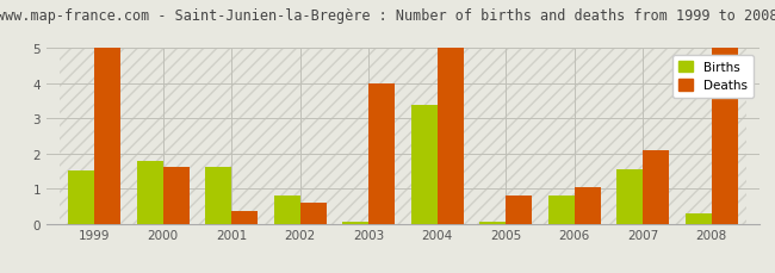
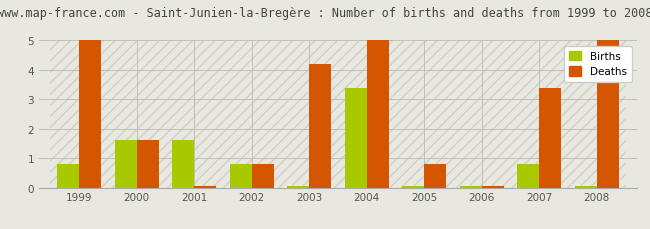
Births/1999: 1.50 -> 0.80
Births/2000: 1.80 -> 1.60
Deaths/2001: 0.35 -> 0.05
Deaths/2002: 0.60 -> 0.80
Deaths/2003: 4.00 -> 4.20
Births/2006: 0.80 -> 0.05
Deaths/2006: 1.05 -> 0.05
Births/2007: 1.55 -> 0.80
Deaths/2007: 2.10 -> 3.40
Births/2008: 0.30 -> 0.05
